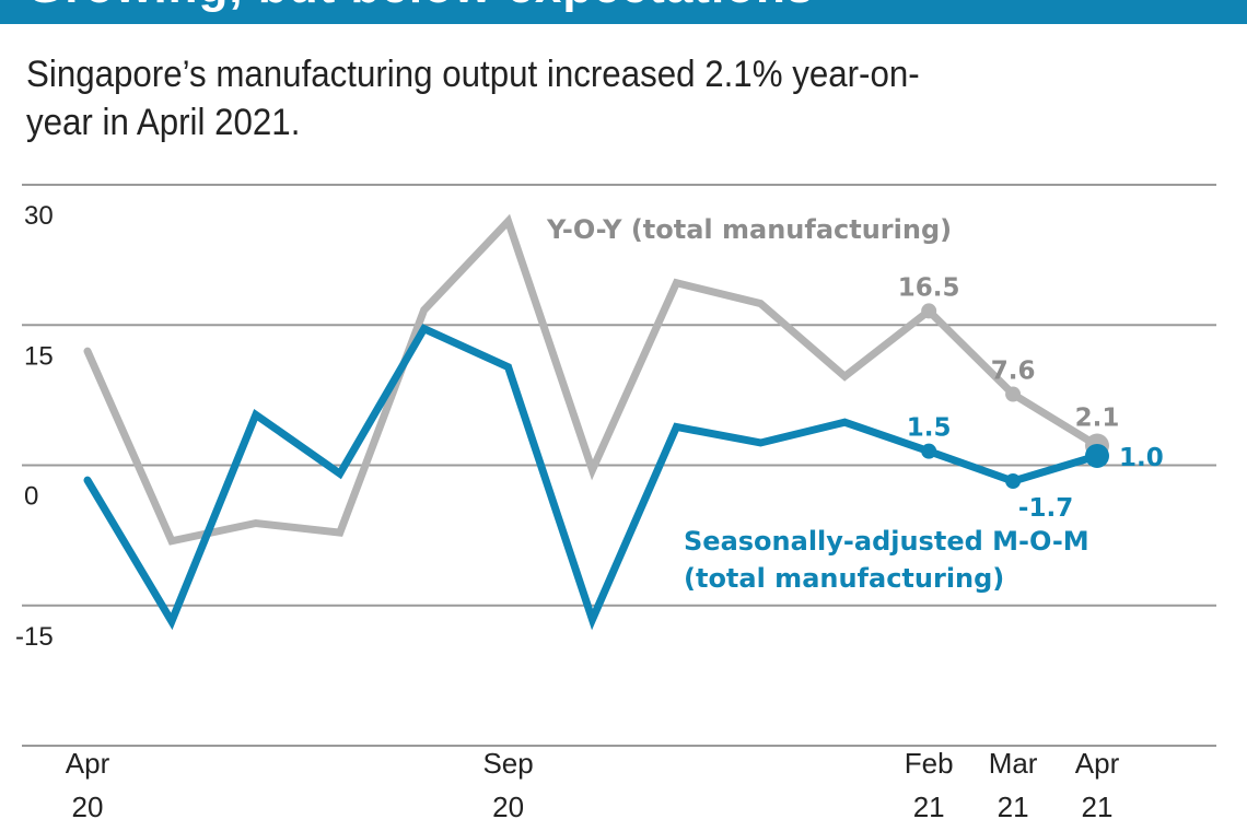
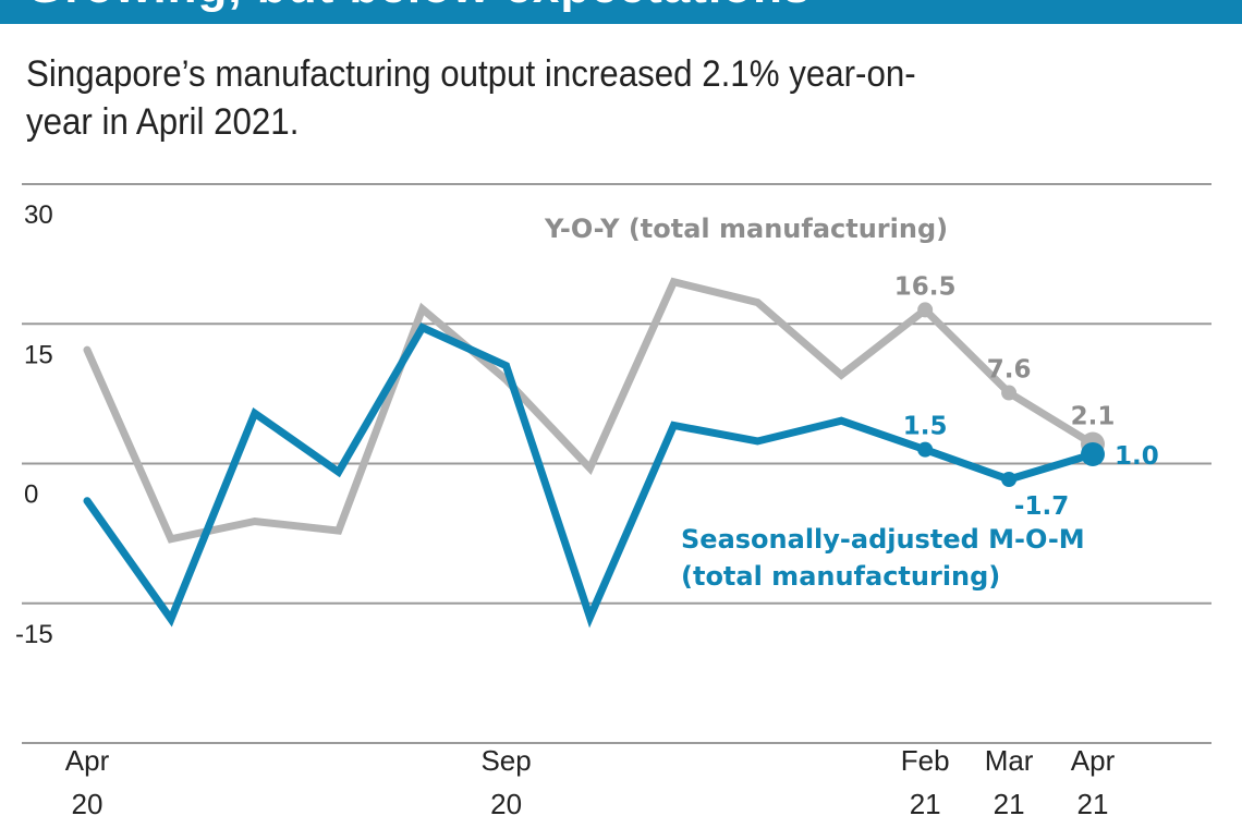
Seasonally-adjusted M-O-M (total manufacturing)/Apr 20: -2 -> -4
Y-O-Y (total manufacturing)/Sep 20: 26 -> 9
